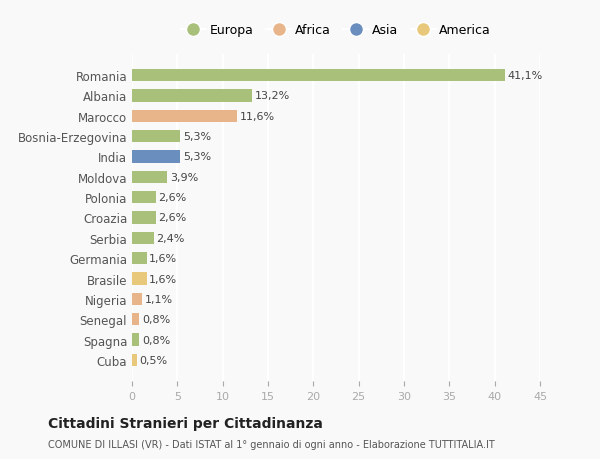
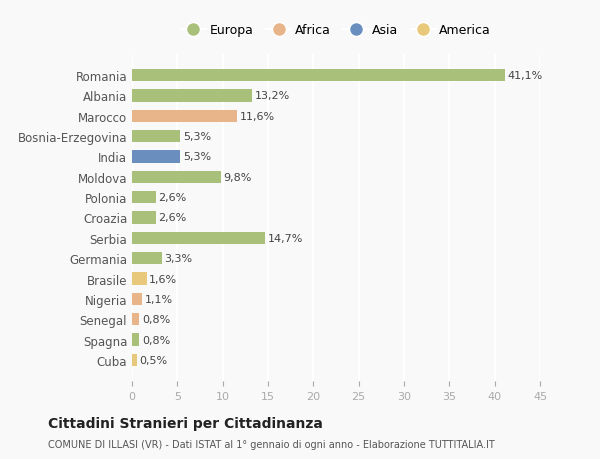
Moldova: 3,9% -> 9,8%
Serbia: 2,4% -> 14,7%
Germania: 1,6% -> 3,3%
